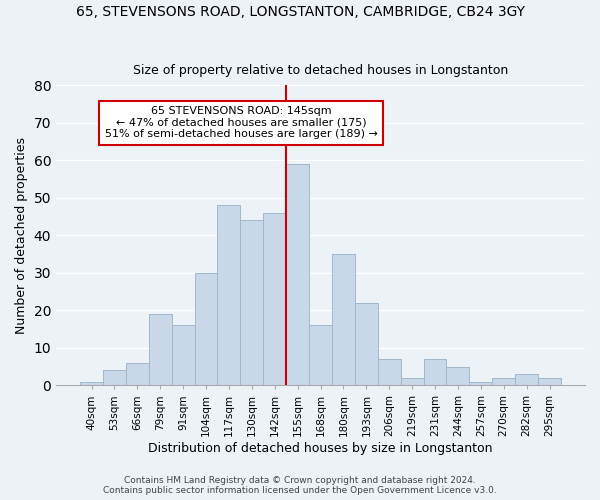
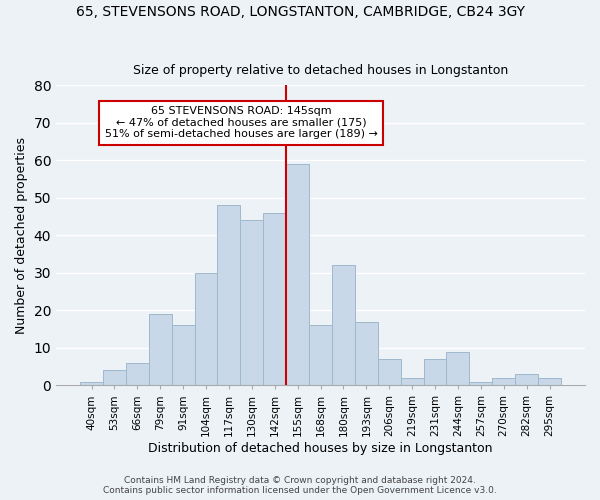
180sqm: 35 -> 32
193sqm: 22 -> 17
244sqm: 5 -> 9
